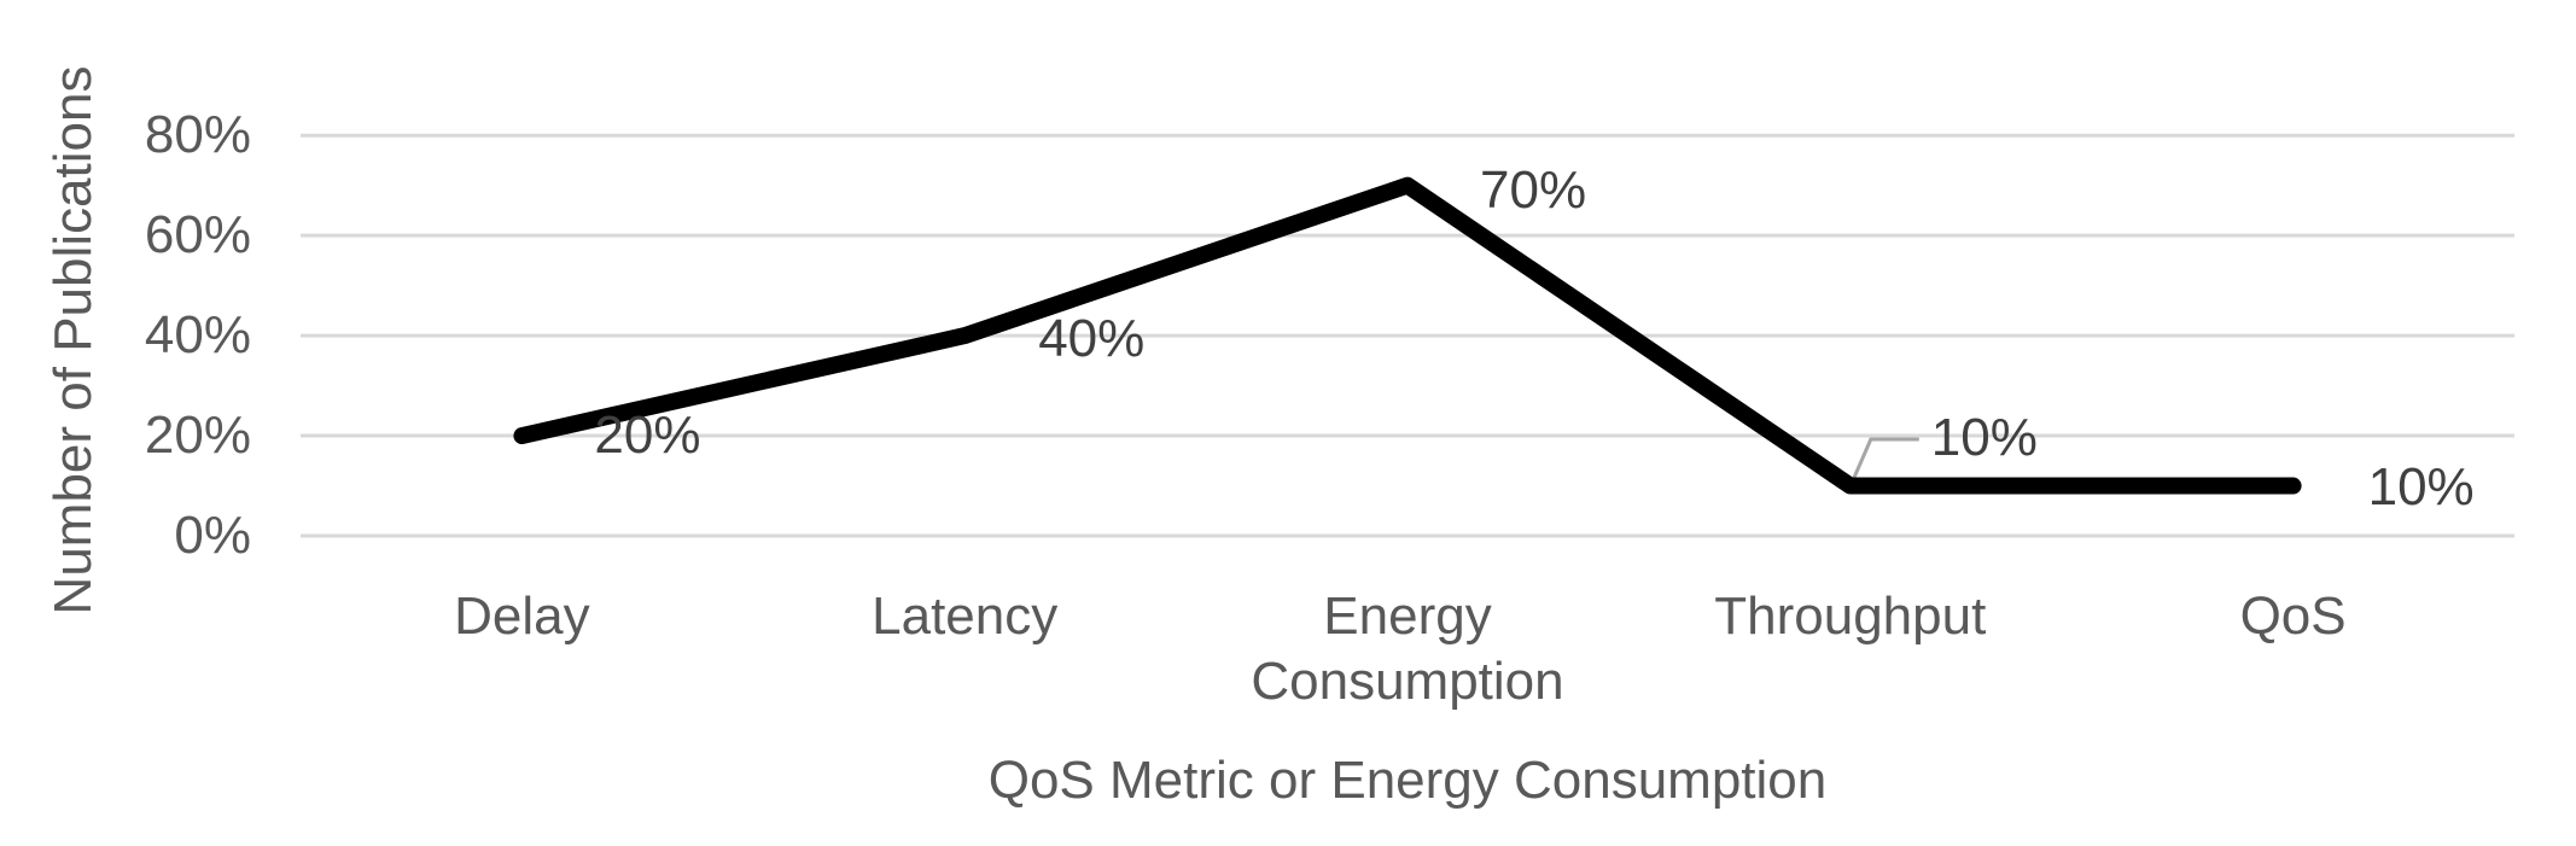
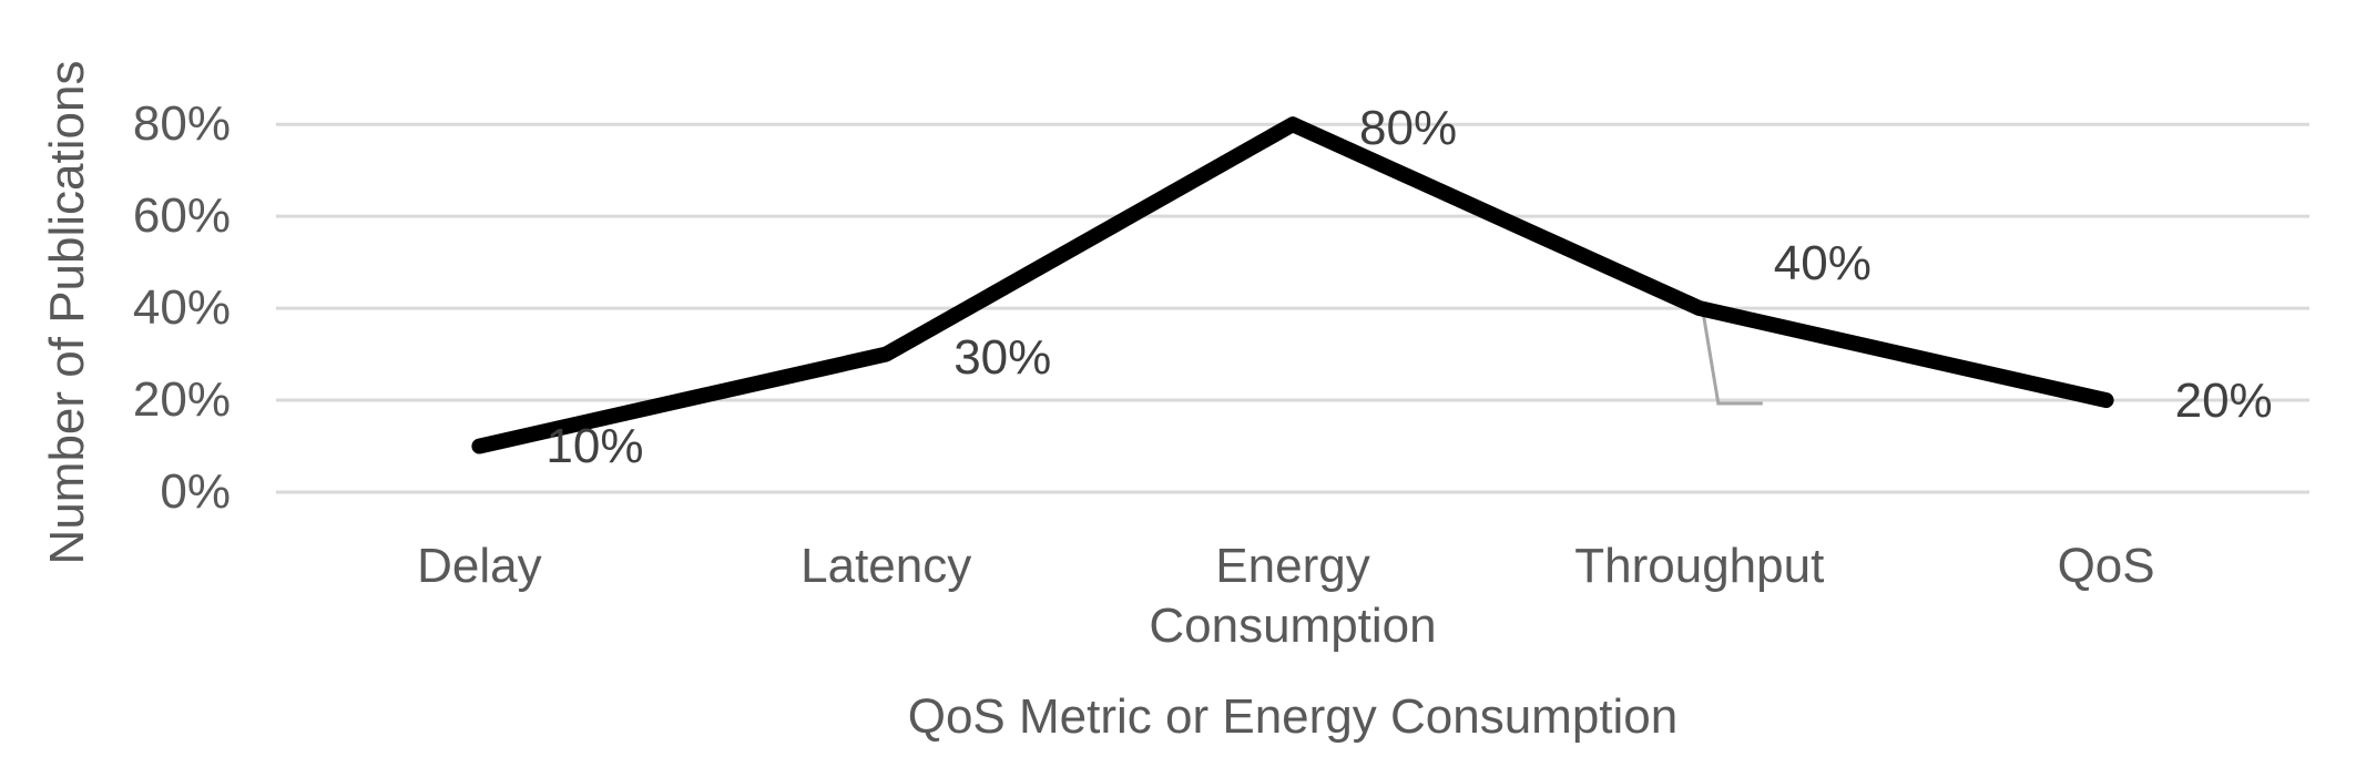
Delay: 20% -> 10%
Latency: 40% -> 30%
Energy Consumption: 70% -> 80%
Throughput: 10% -> 40%
QoS: 10% -> 20%
